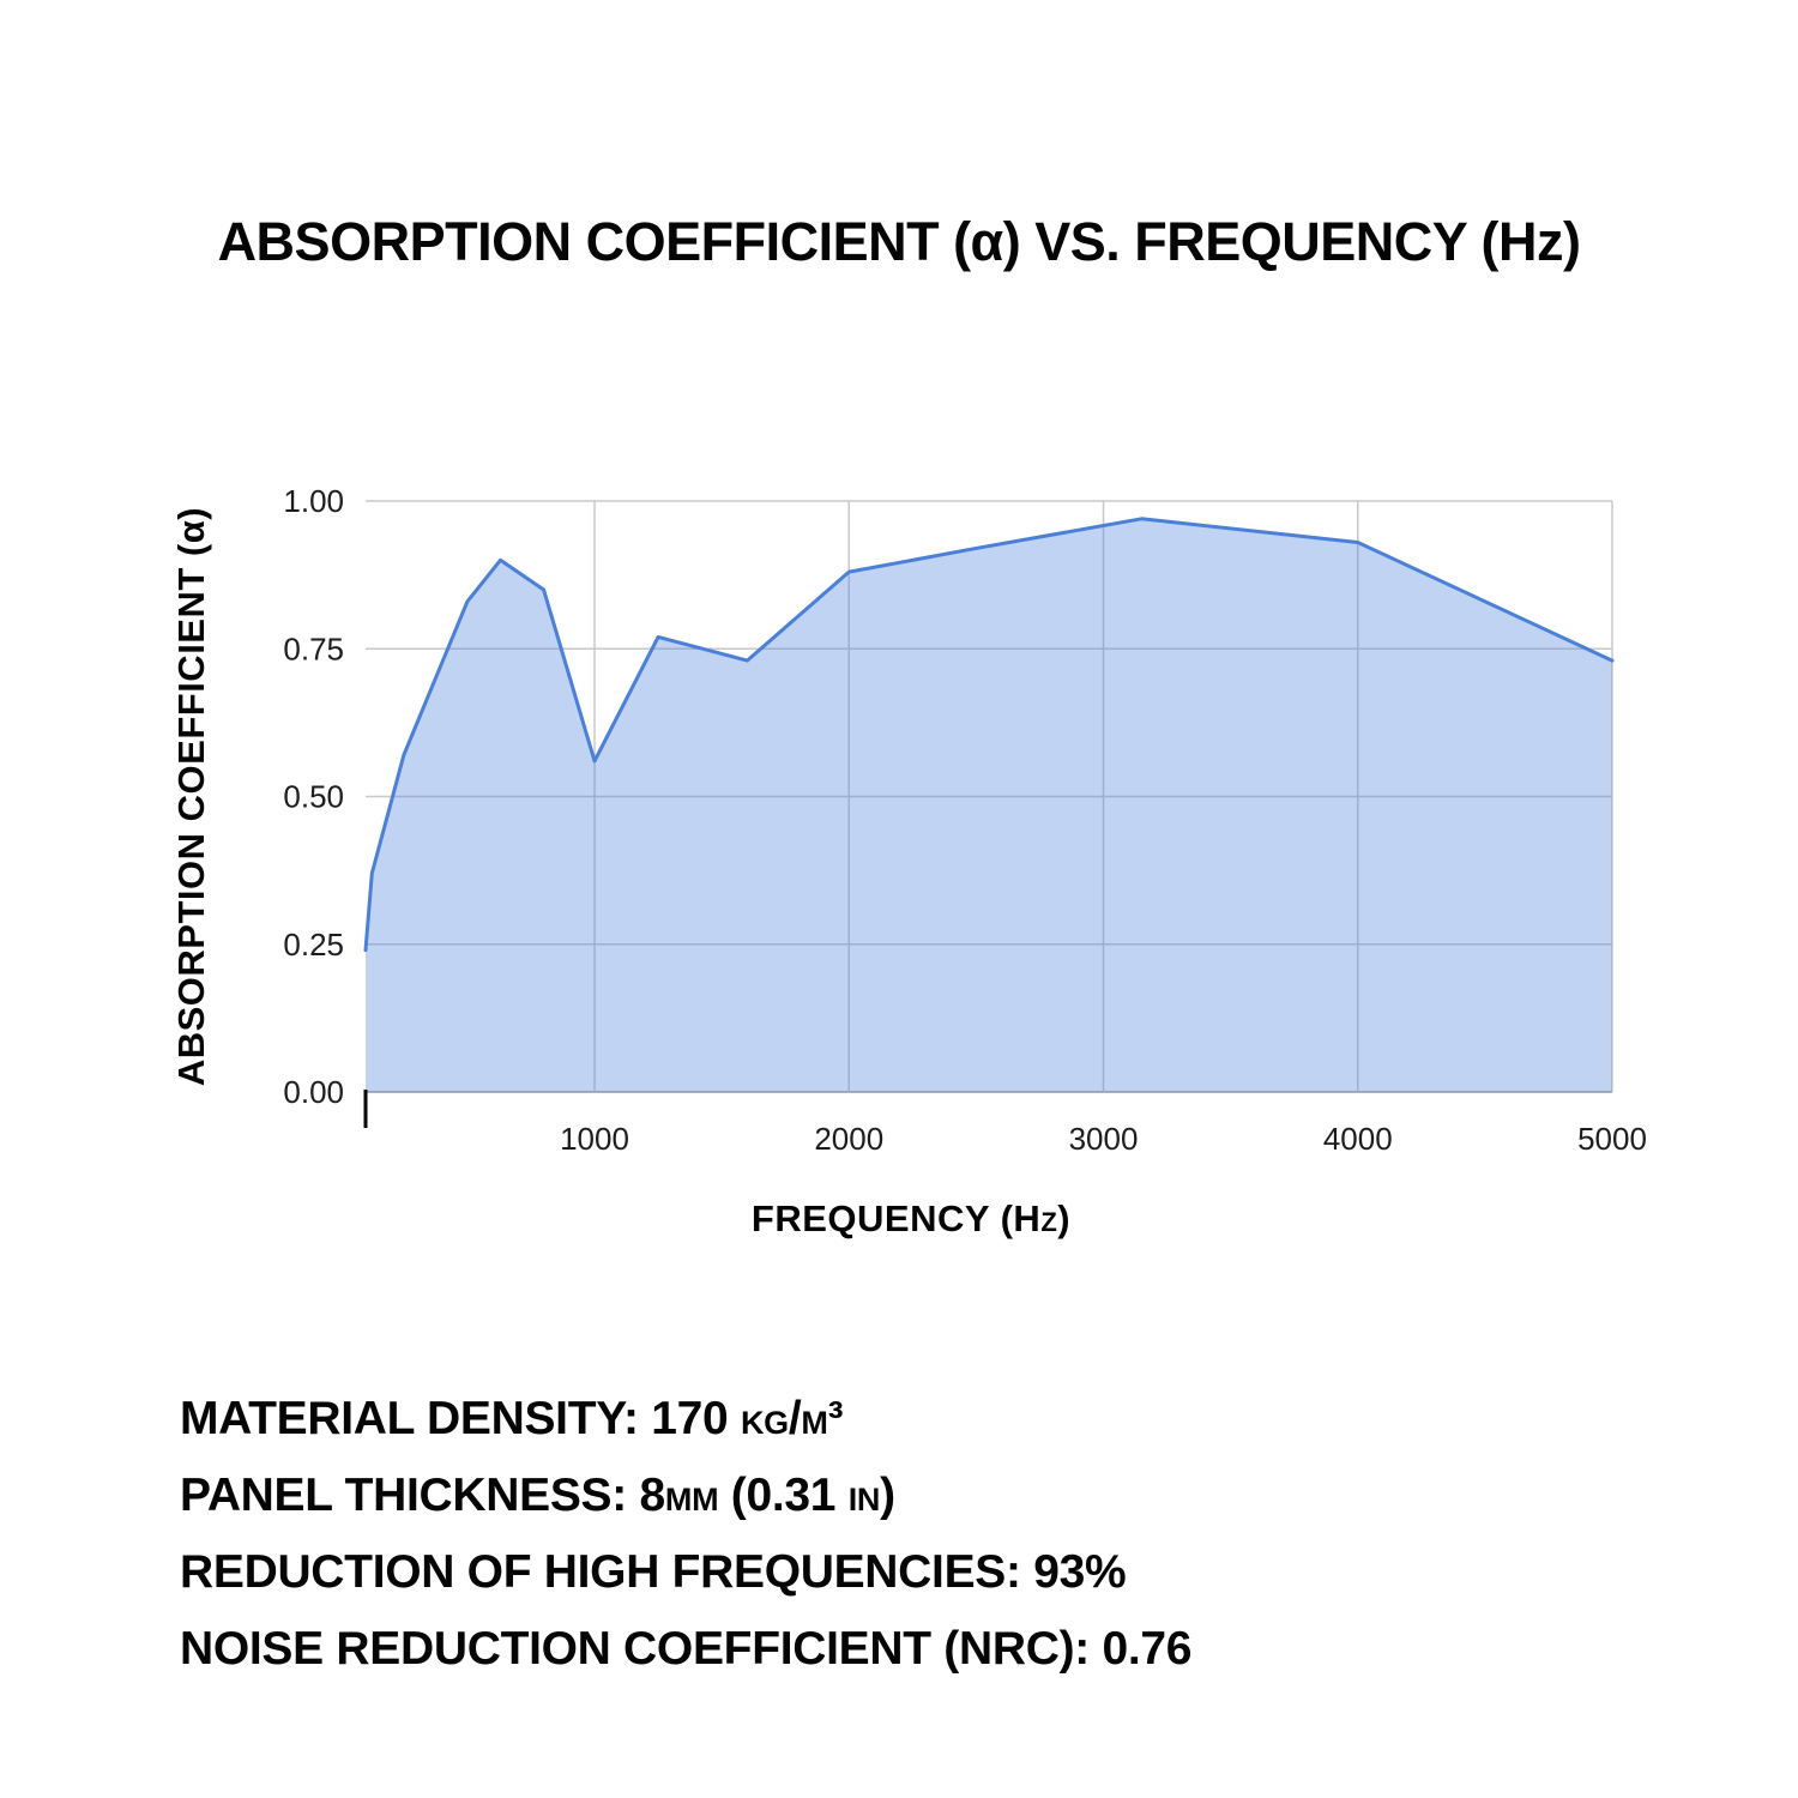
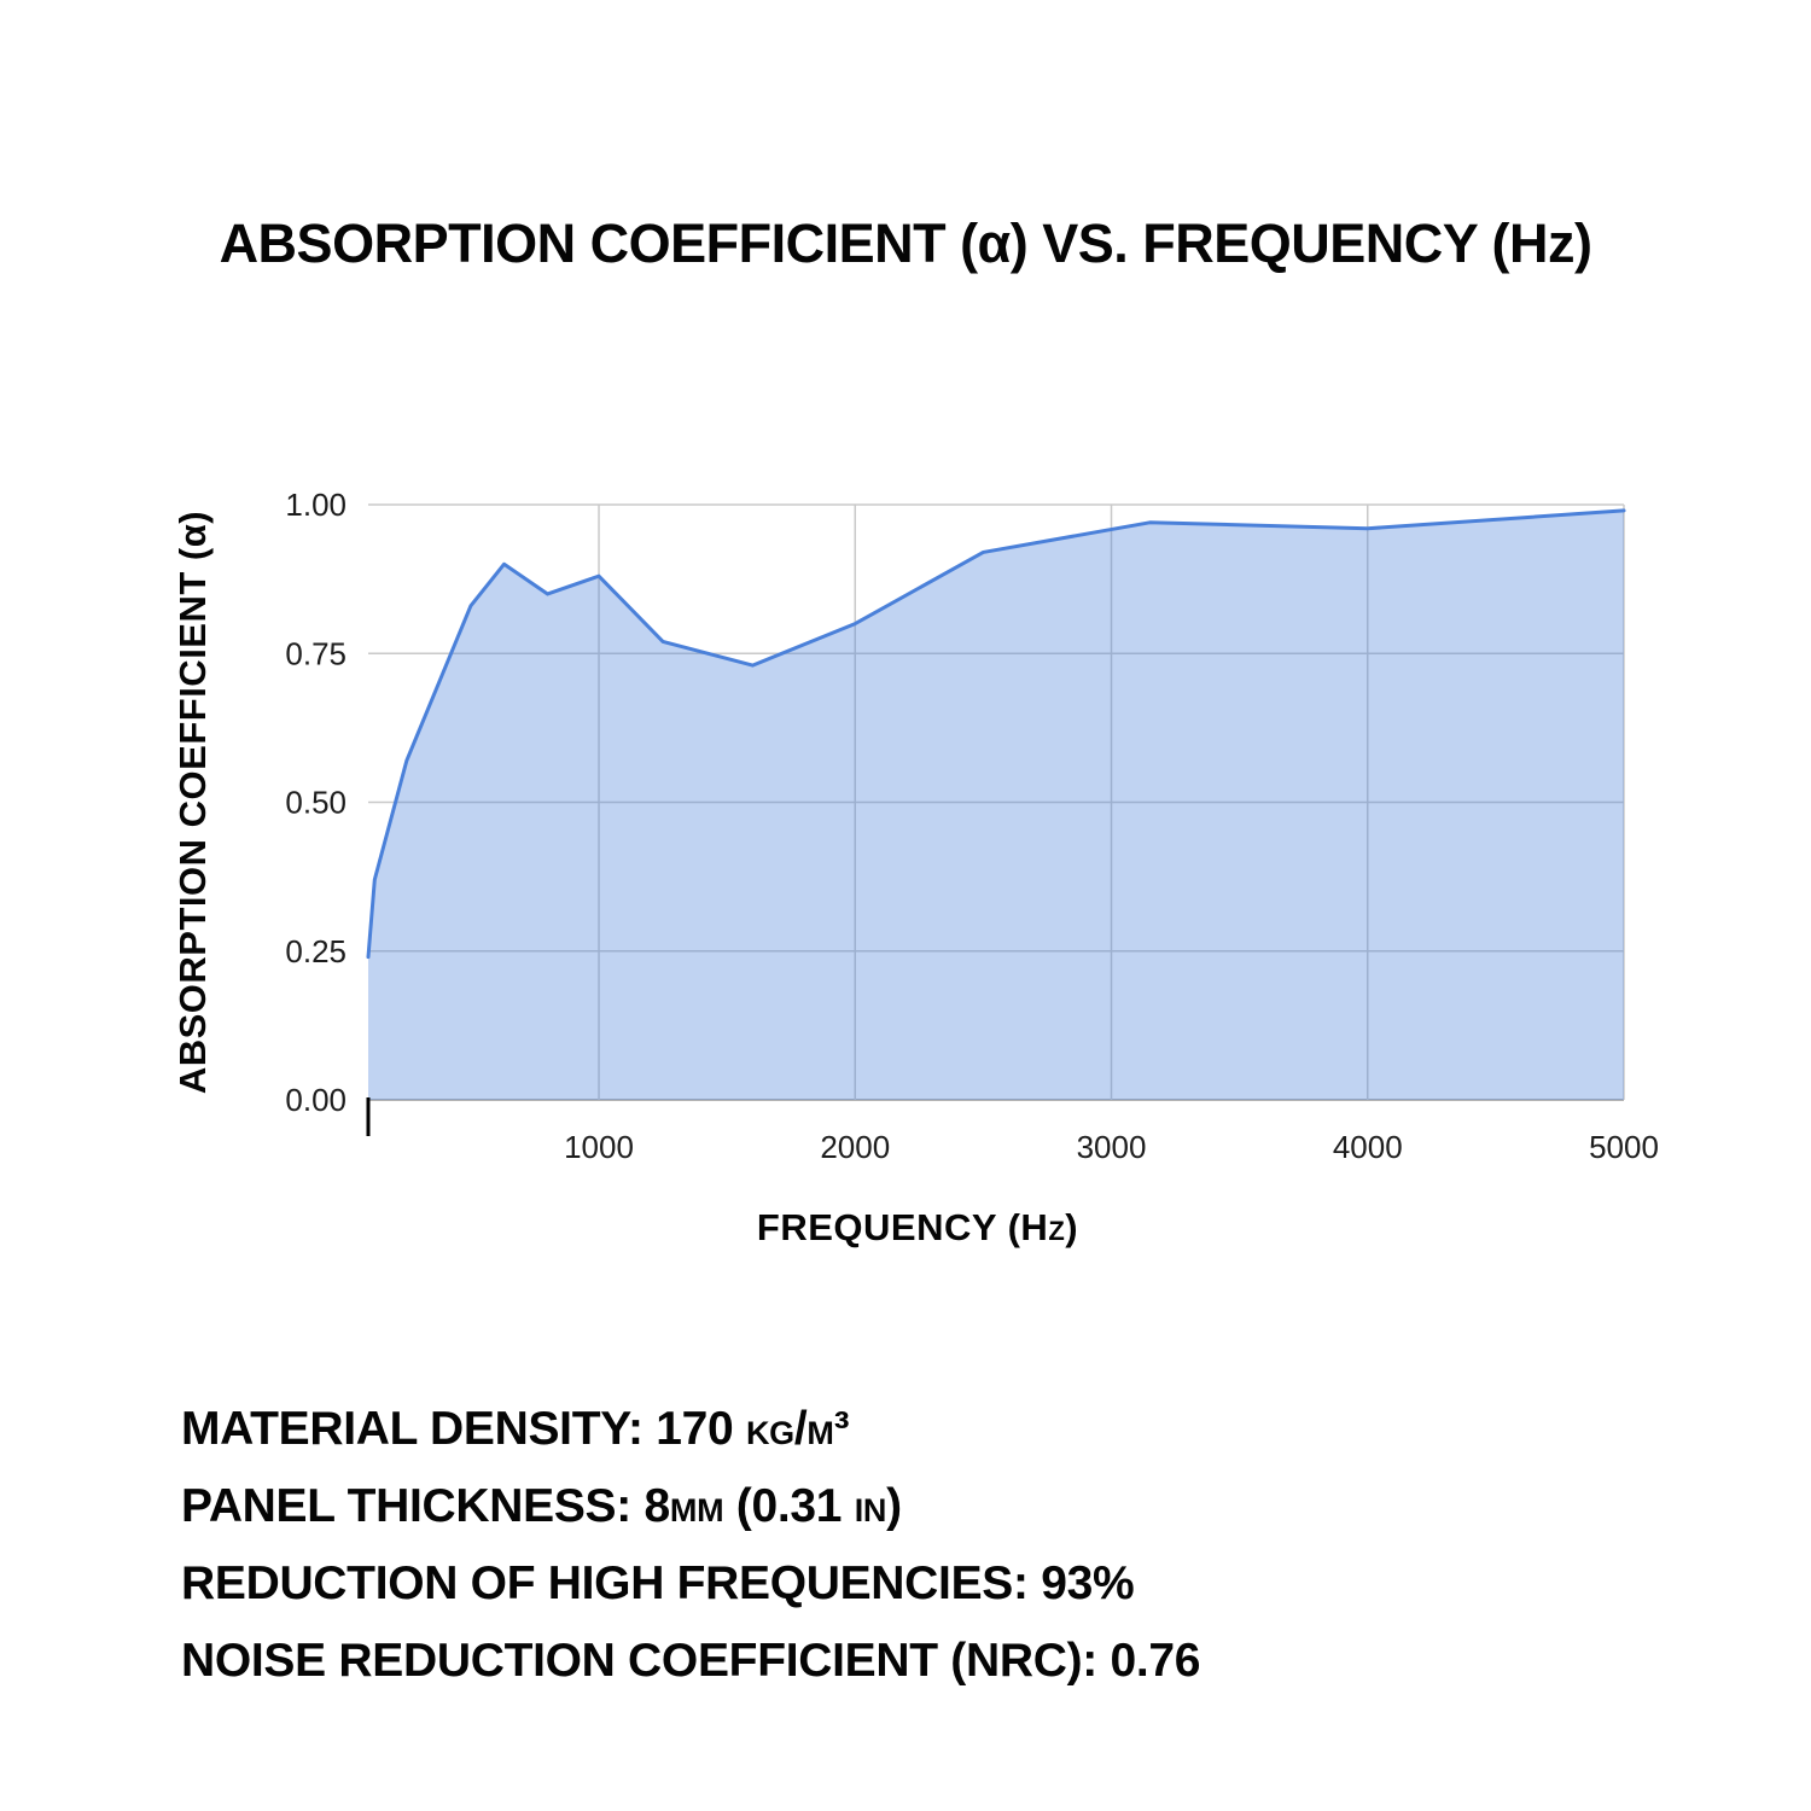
1000: 0.56 -> 0.88
2000: 0.88 -> 0.80
4000: 0.93 -> 0.96
5000: 0.73 -> 0.99
